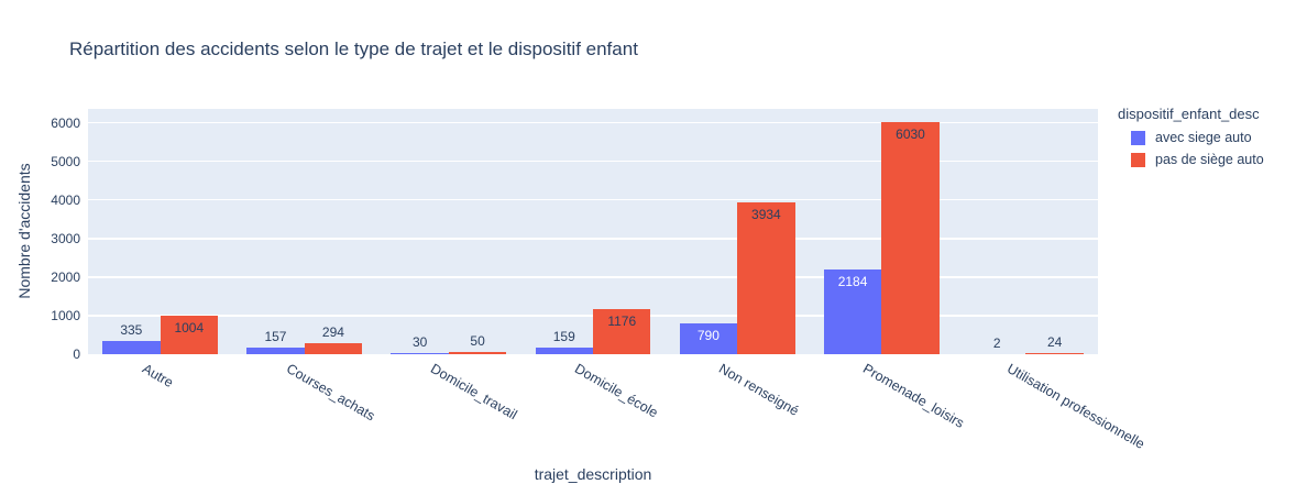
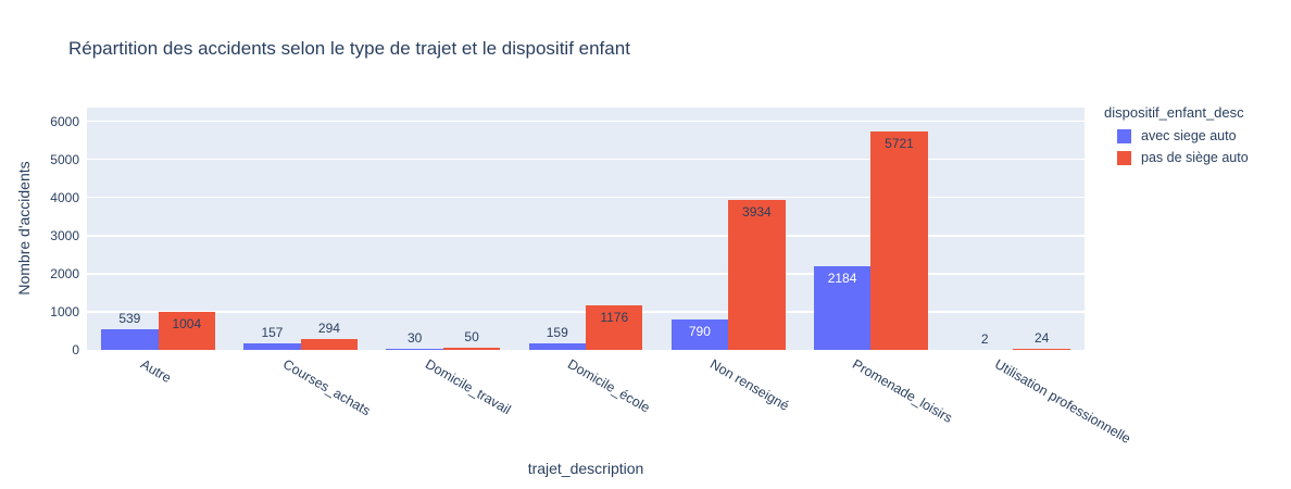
avec siege auto/Autre: 335 -> 539
pas de siège auto/Promenade_loisirs: 6030 -> 5721
